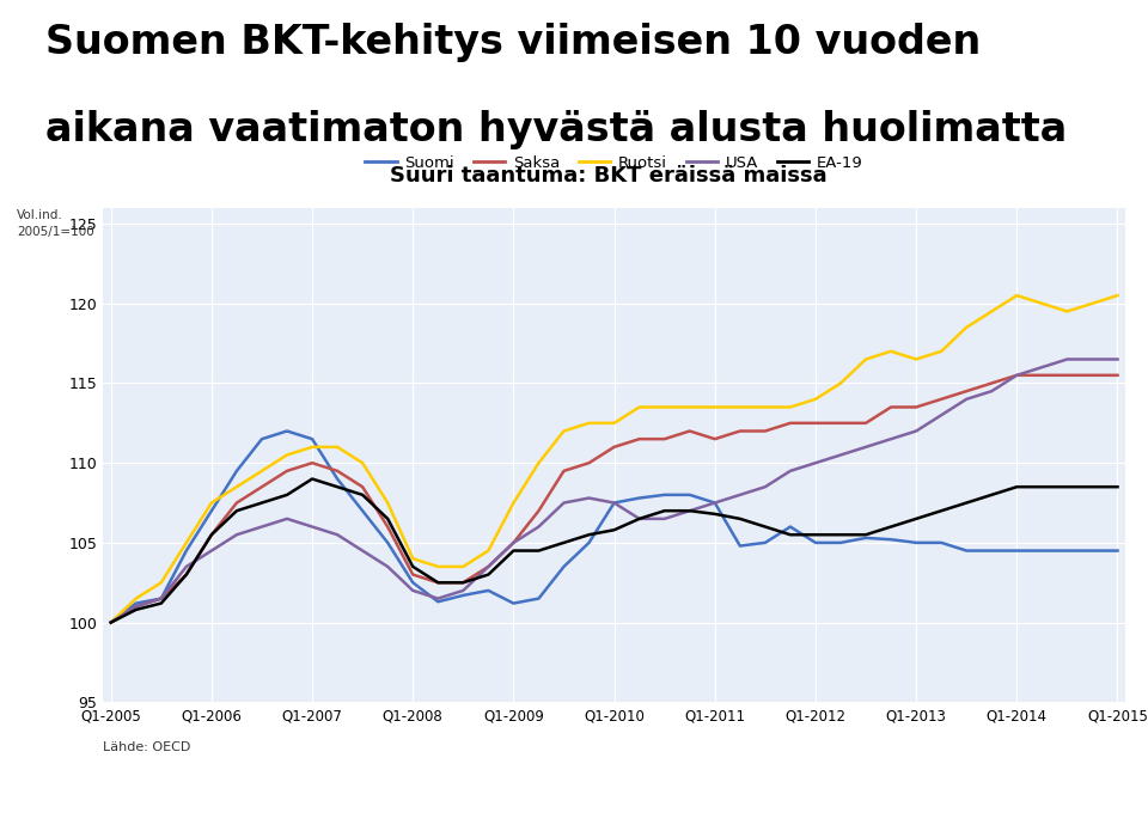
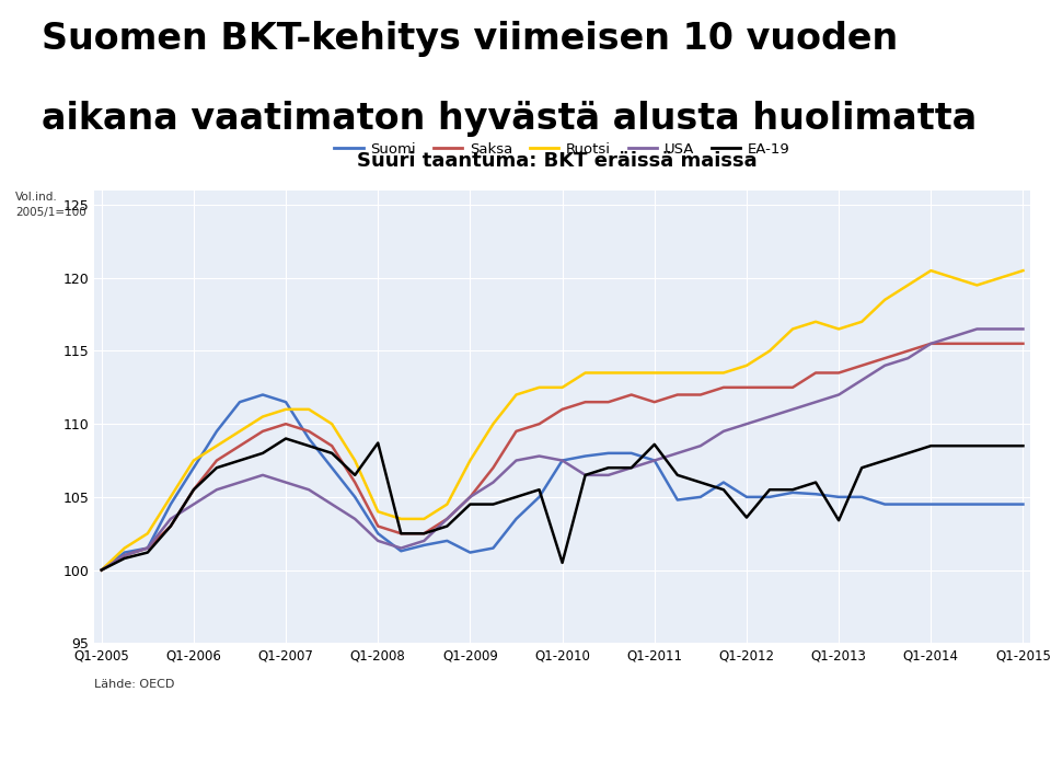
EA-19/Q1-2008: 103.5 -> 108.7
EA-19/Q1-2010: 105.8 -> 100.5
EA-19/Q1-2011: 106.8 -> 108.6
EA-19/Q1-2012: 105.5 -> 103.6
EA-19/Q1-2013: 106.5 -> 103.4
